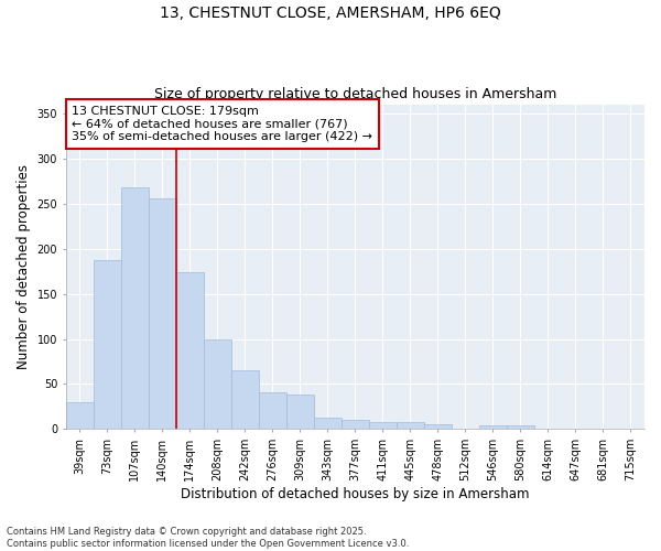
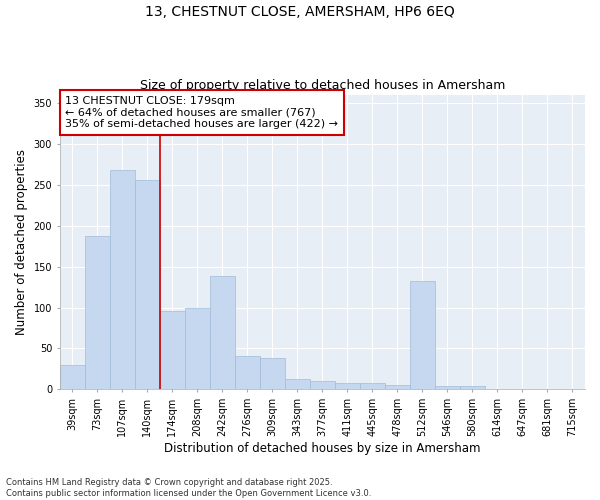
174sqm: 174 -> 96
242sqm: 65 -> 138
512sqm: 1 -> 132
